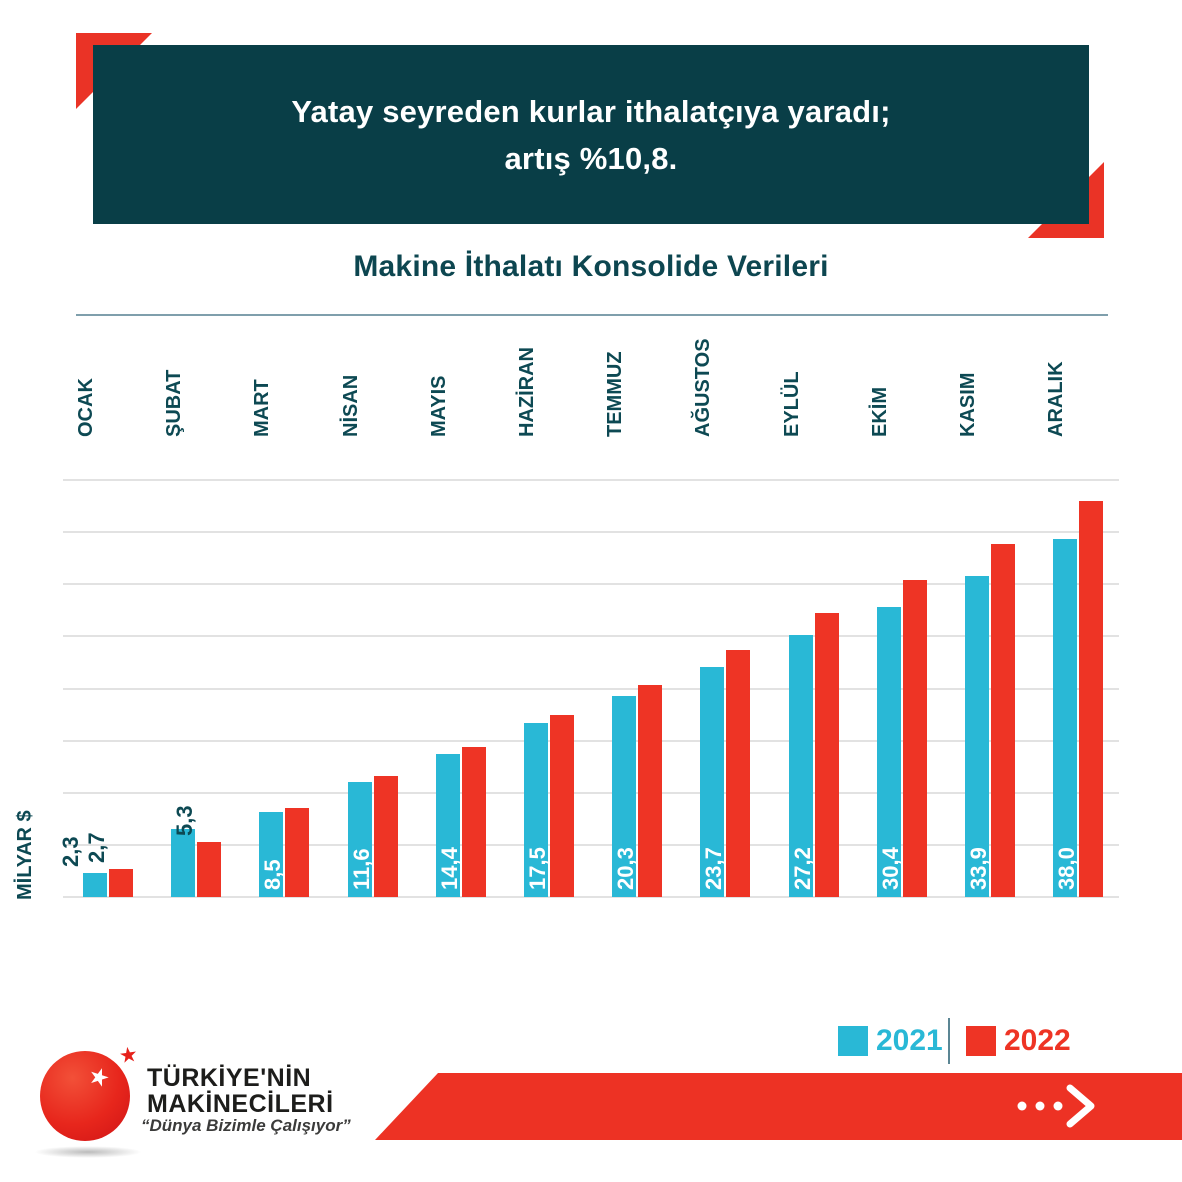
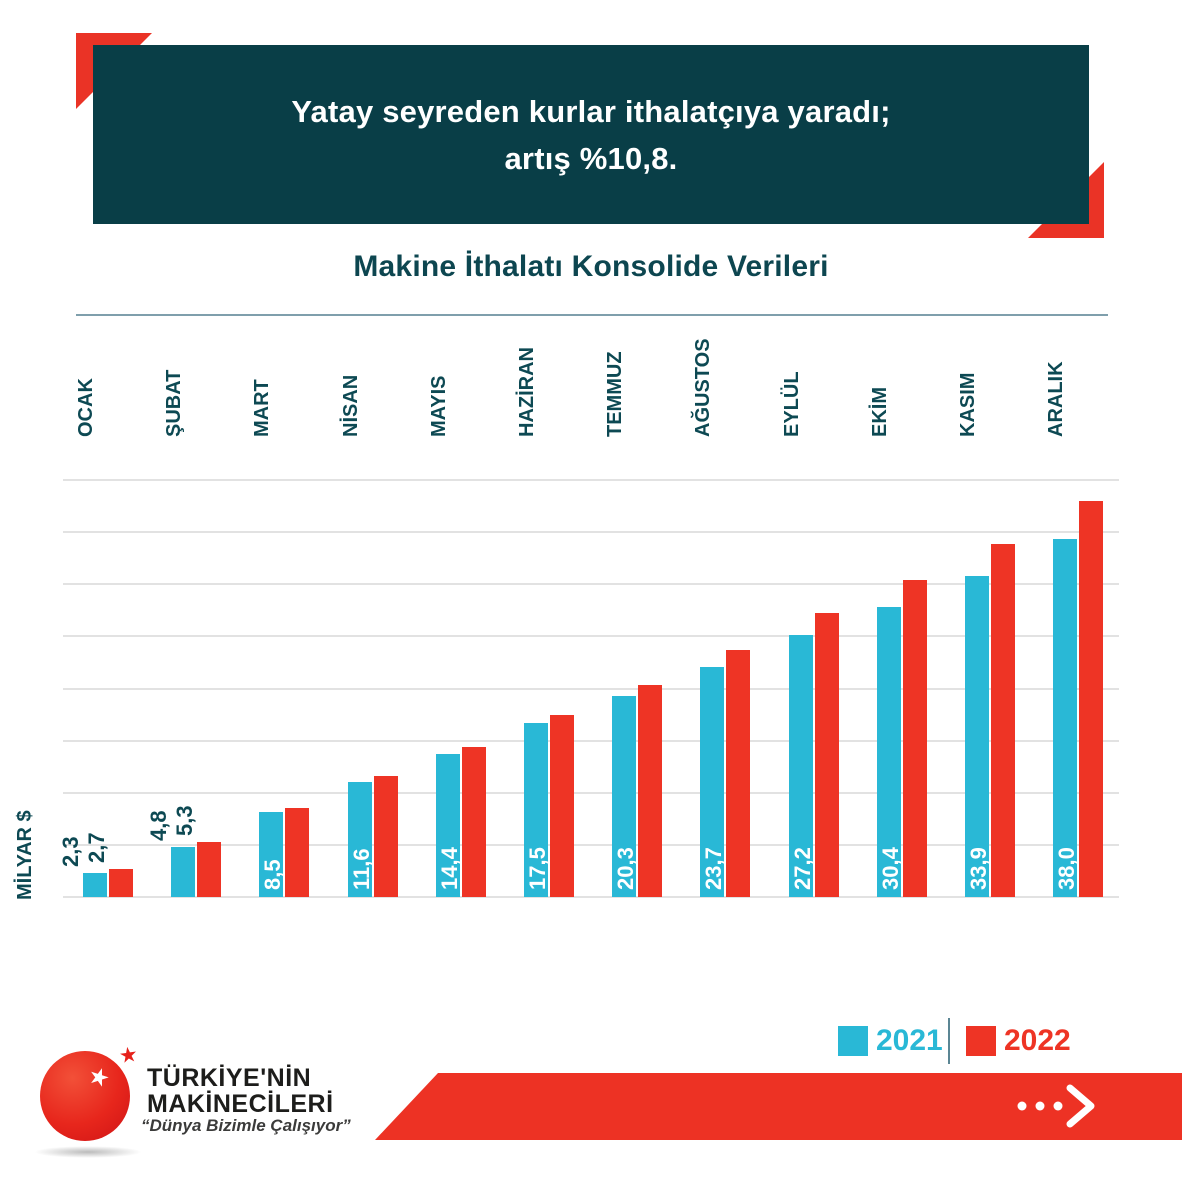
2021/ŞUBAT: 6,5 -> 4,8
